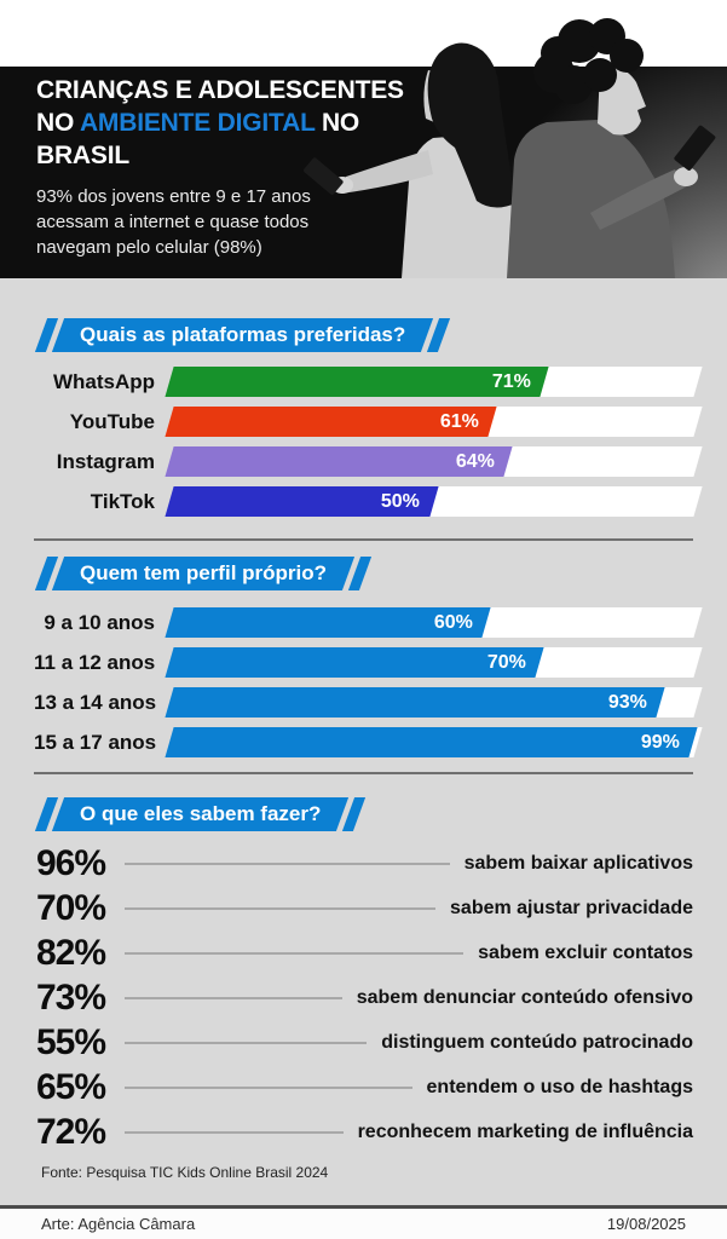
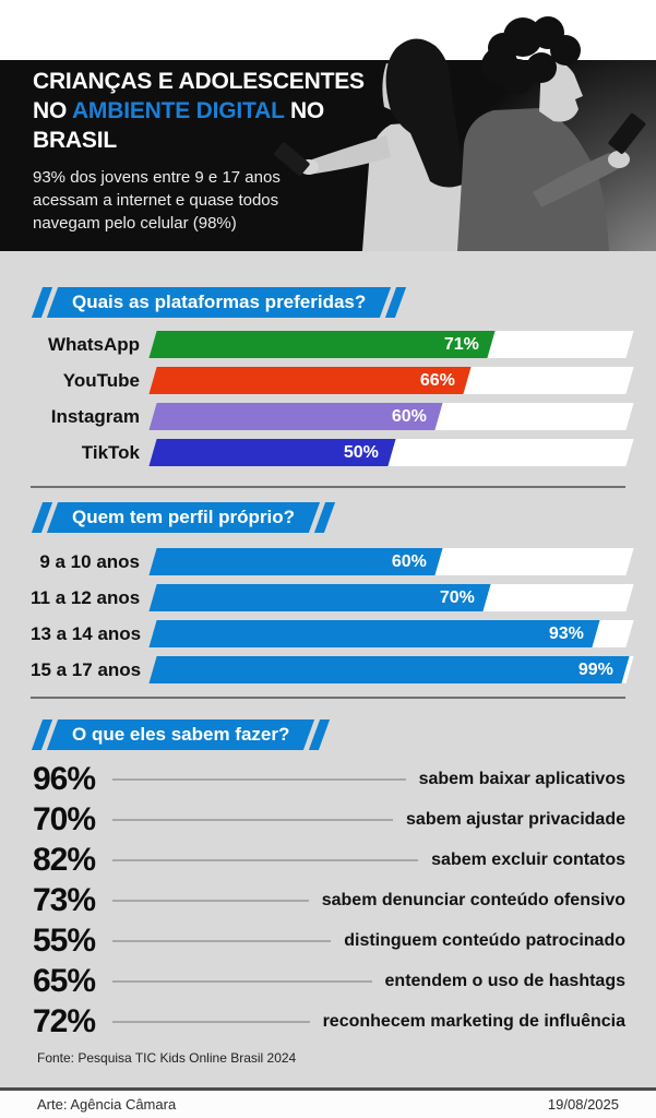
Quais as plataformas preferidas?/YouTube: 61% -> 66%
Quais as plataformas preferidas?/Instagram: 64% -> 60%
